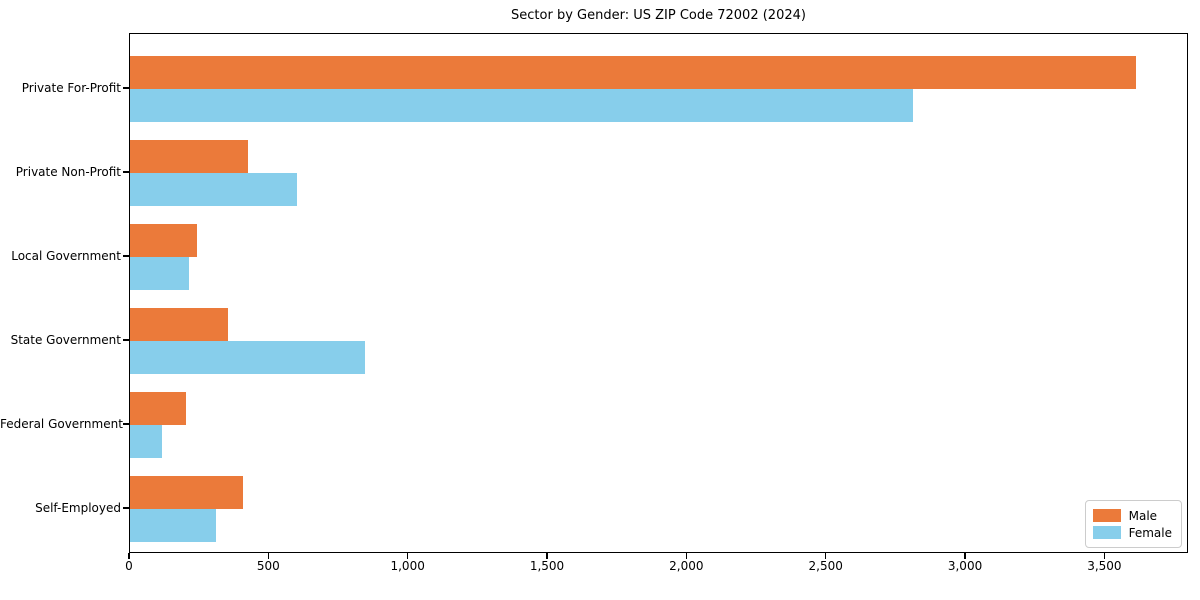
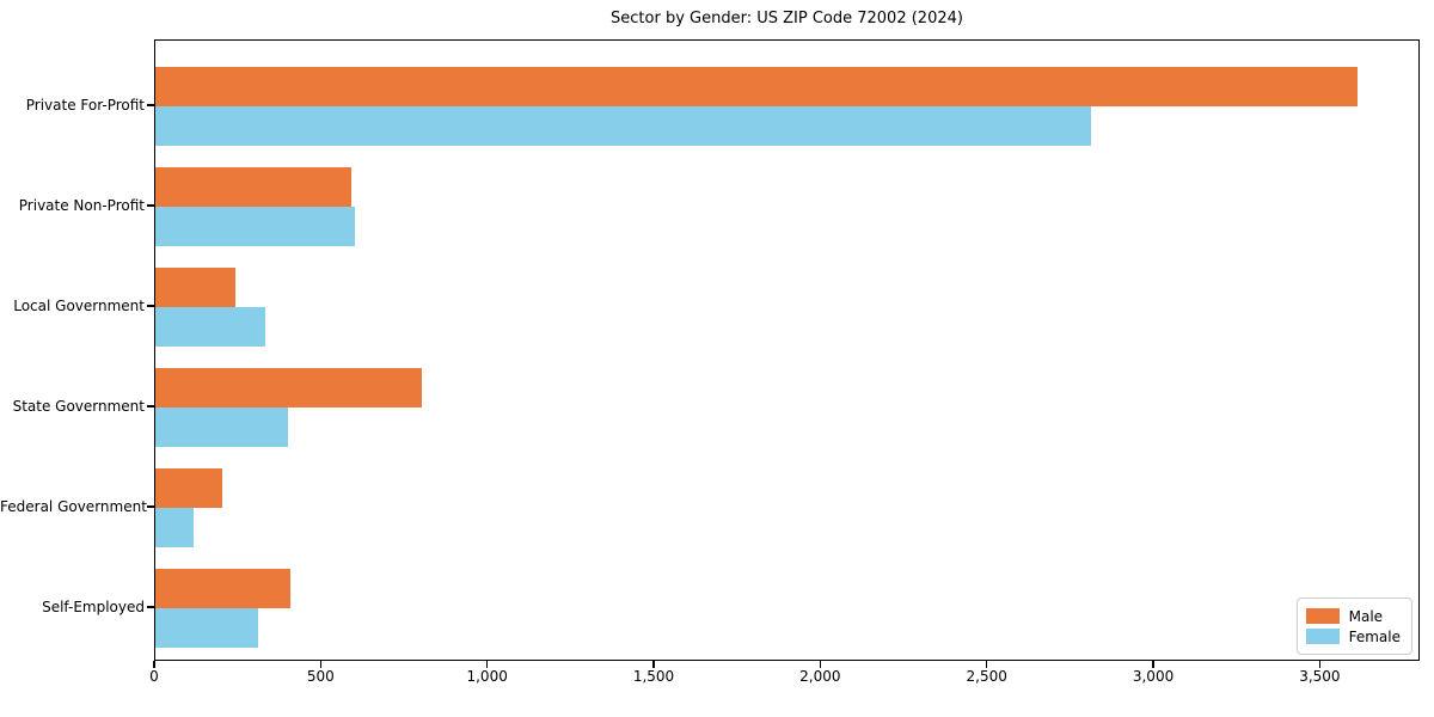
Male/Private Non-Profit: 420 -> 590
Female/Local Government: 210 -> 330
Male/State Government: 350 -> 800
Female/State Government: 840 -> 400
